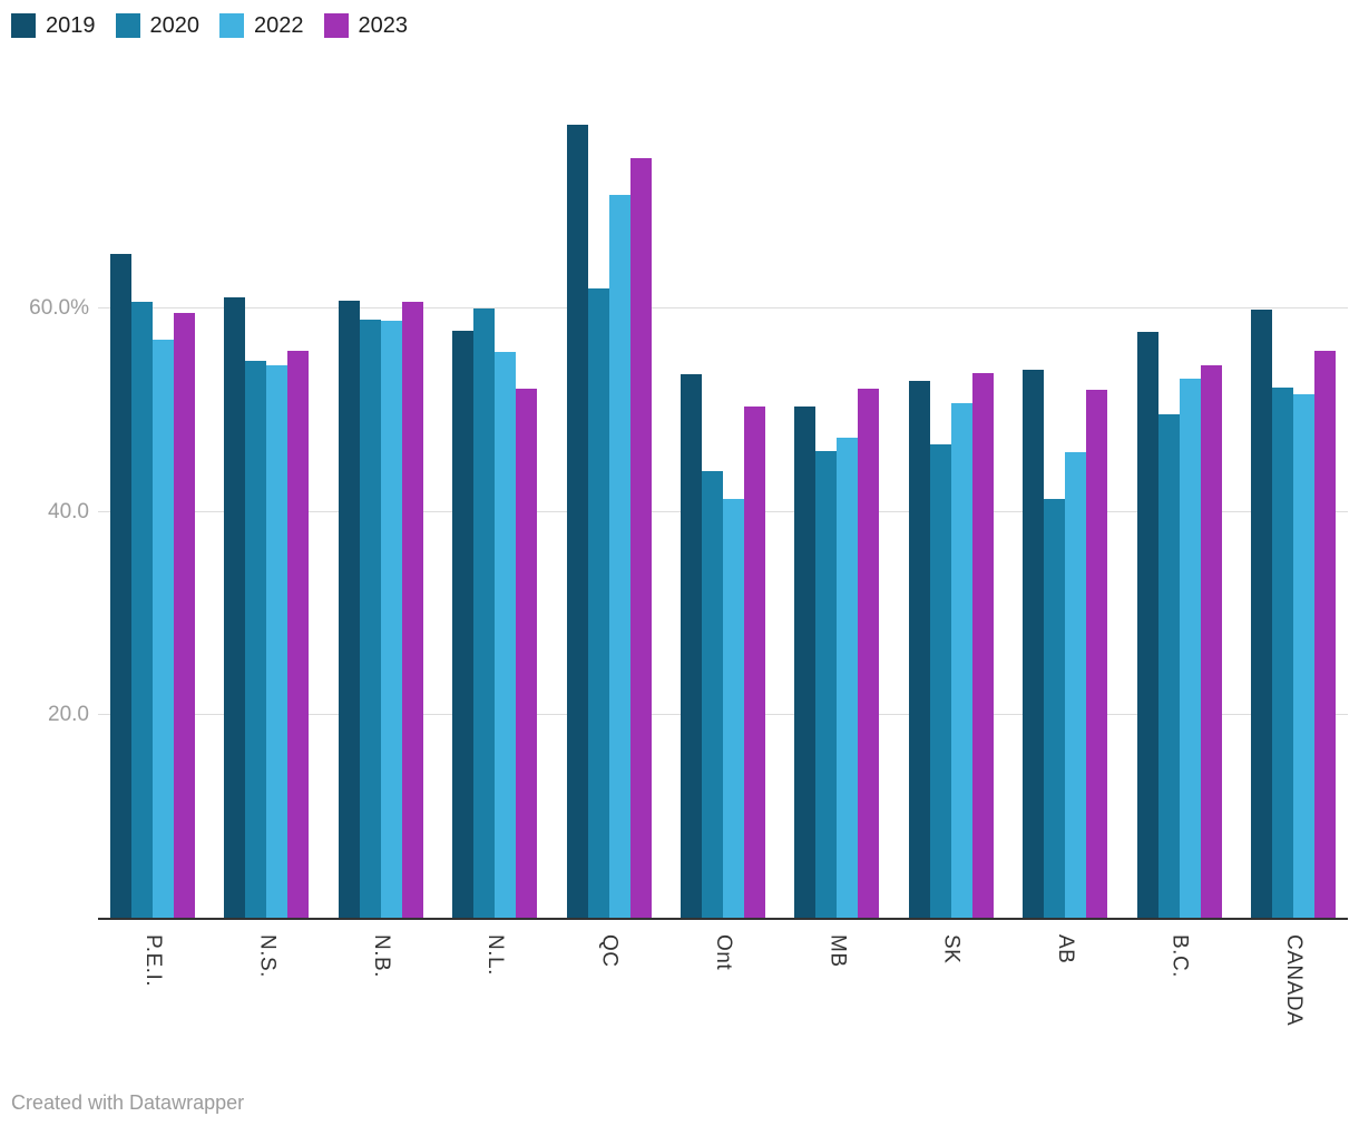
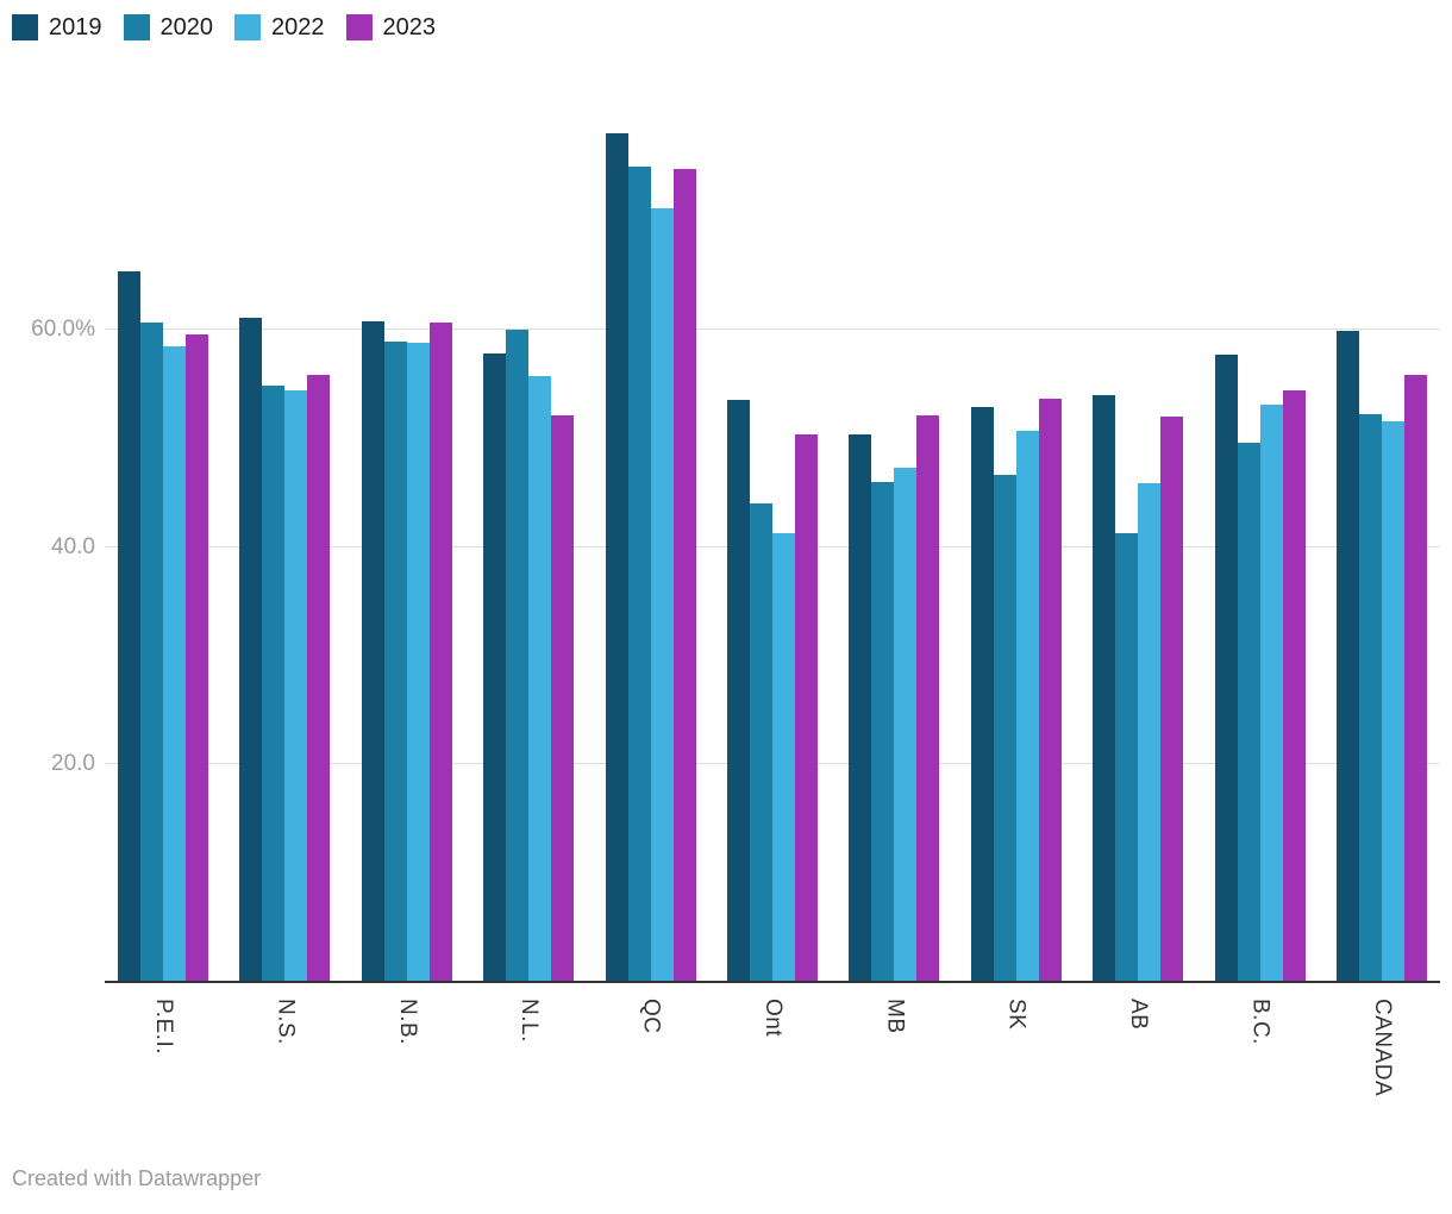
2022/P.E.I.: 57% -> 58%
2020/QC: 62% -> 75%
